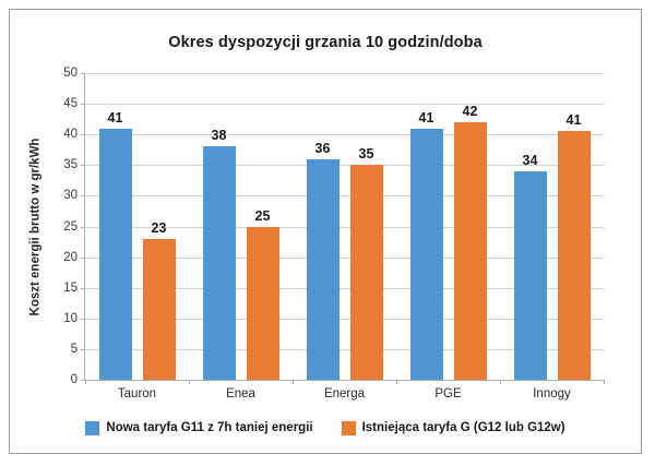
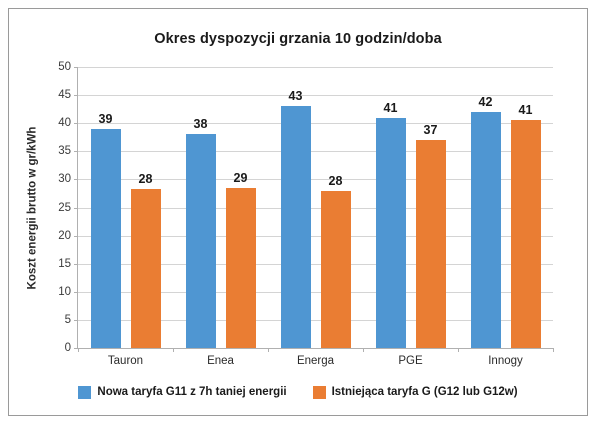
Nowa taryfa G11 z 7h taniej energii/Tauron: 41 -> 39
Istniejąca taryfa G (G12 lub G12w)/Tauron: 23 -> 28
Istniejąca taryfa G (G12 lub G12w)/Enea: 25 -> 29
Nowa taryfa G11 z 7h taniej energii/Energa: 36 -> 43
Istniejąca taryfa G (G12 lub G12w)/Energa: 35 -> 28
Istniejąca taryfa G (G12 lub G12w)/PGE: 42 -> 37
Nowa taryfa G11 z 7h taniej energii/Innogy: 34 -> 42
